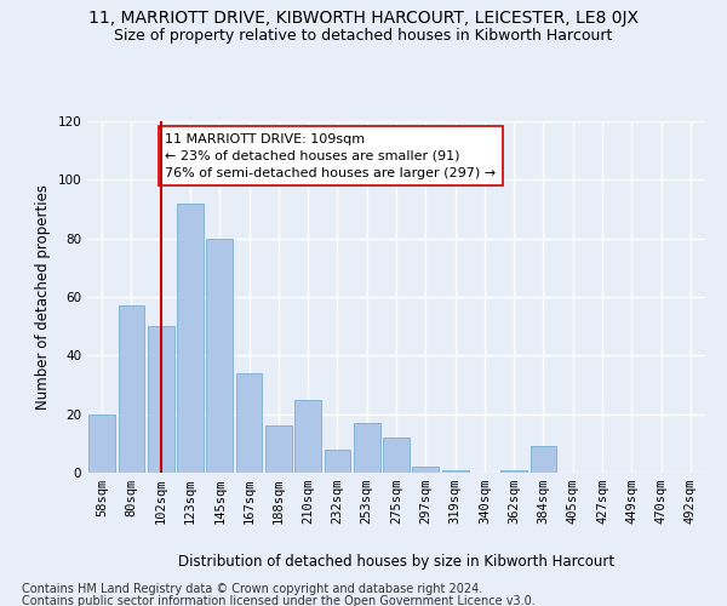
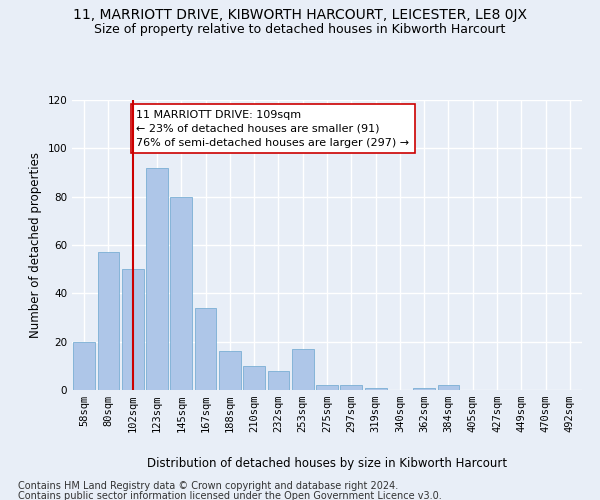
210sqm: 25 -> 10
275sqm: 12 -> 2
384sqm: 9 -> 2
